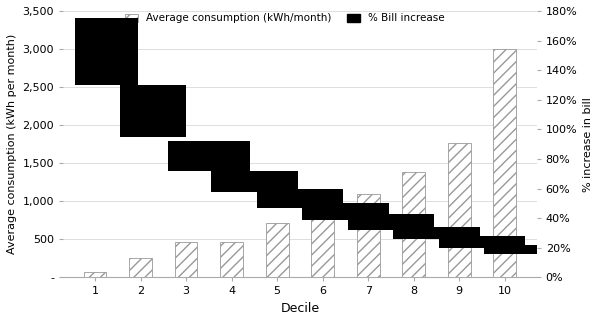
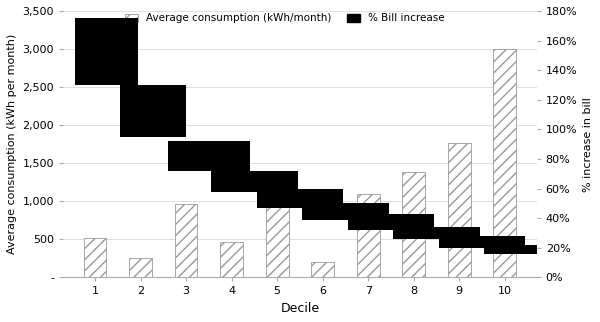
1: 80 -> 520
3: 460 -> 960
5: 720 -> 960
6: 780 -> 200
